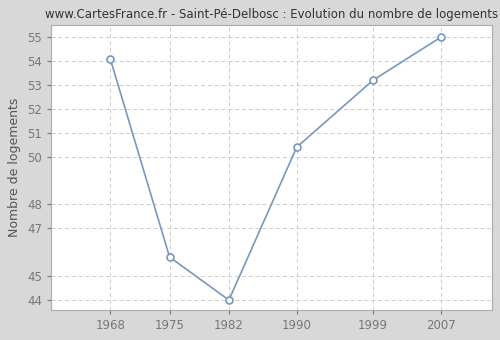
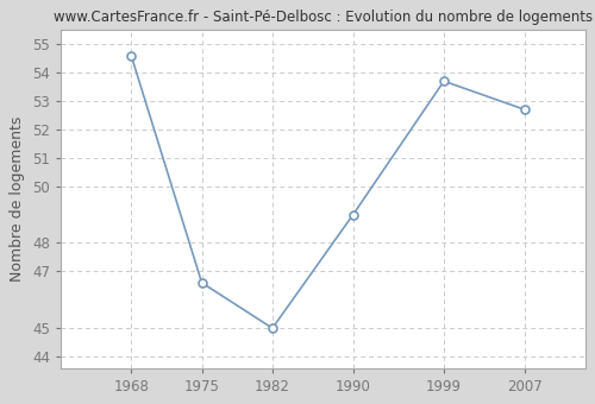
1968: 54.1 -> 54.6
1975: 45.8 -> 46.6
1982: 44.0 -> 45.0
1990: 50.4 -> 49.0
1999: 53.2 -> 53.7
2007: 55.0 -> 52.7
